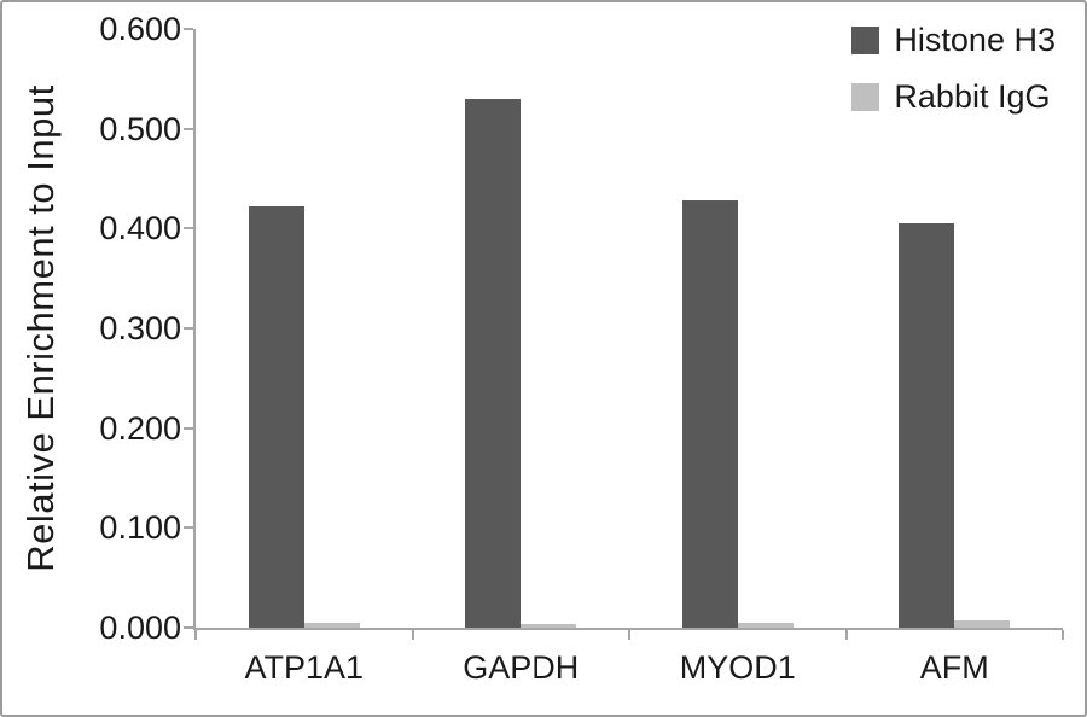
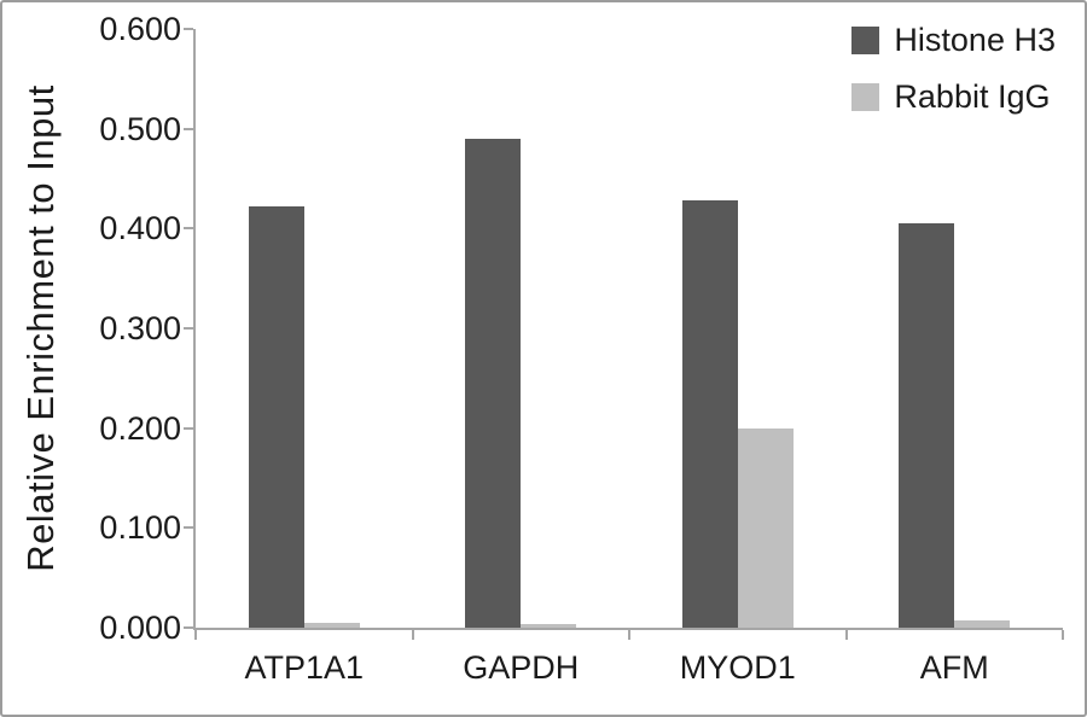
Histone H3/GAPDH: 0.53 -> 0.49
Rabbit IgG/MYOD1: 0.01 -> 0.20
